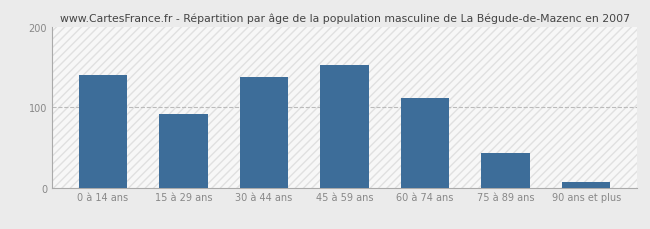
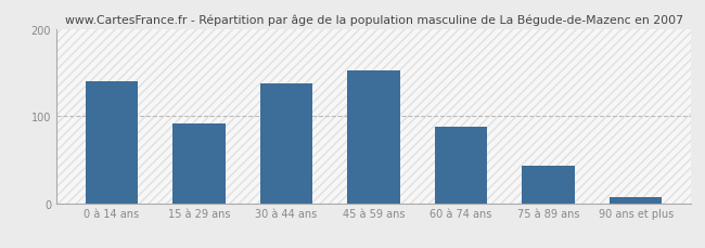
60 à 74 ans: 111 -> 88
